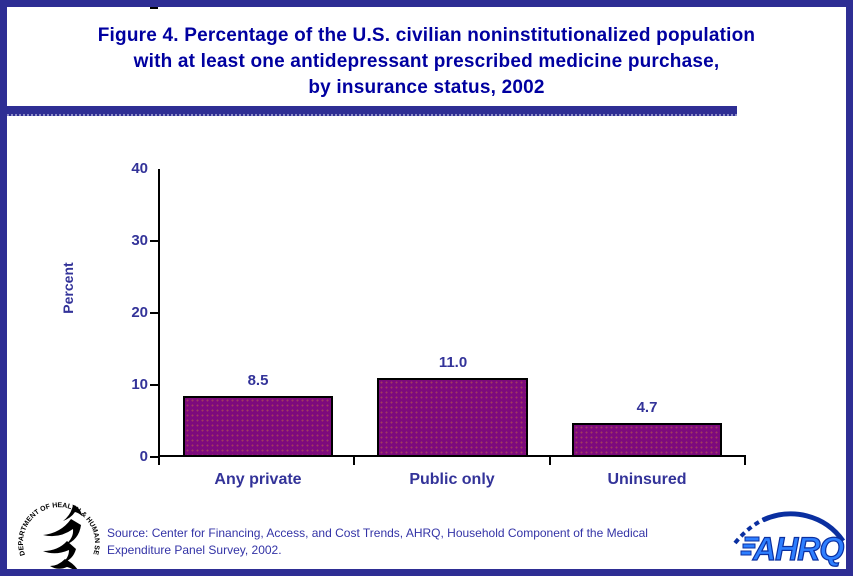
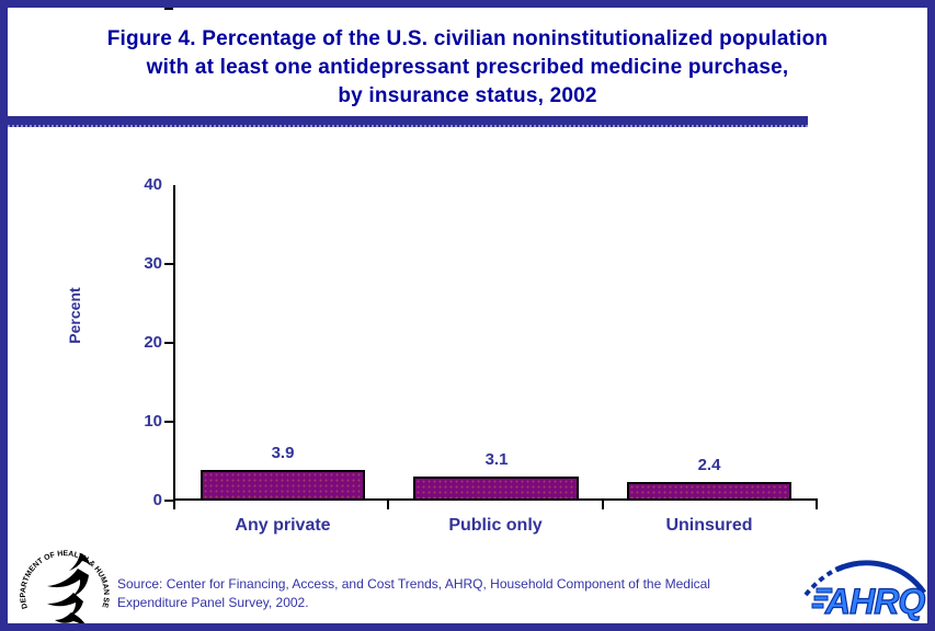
Any private: 8.5 -> 3.9
Public only: 11.0 -> 3.1
Uninsured: 4.7 -> 2.4
